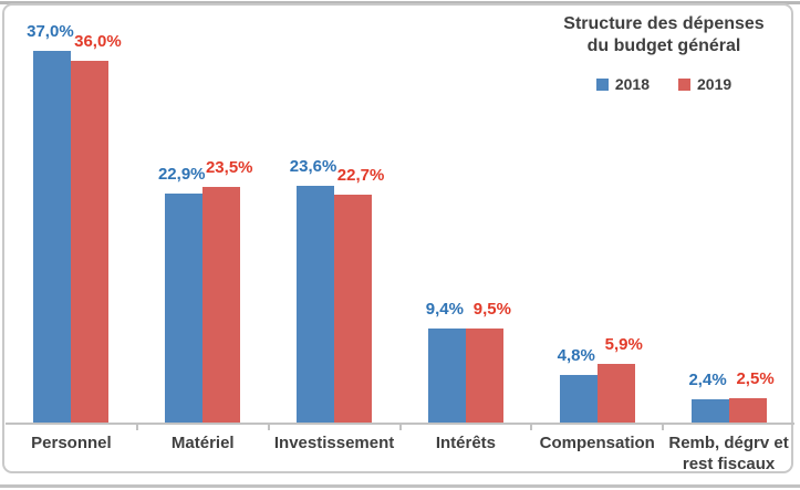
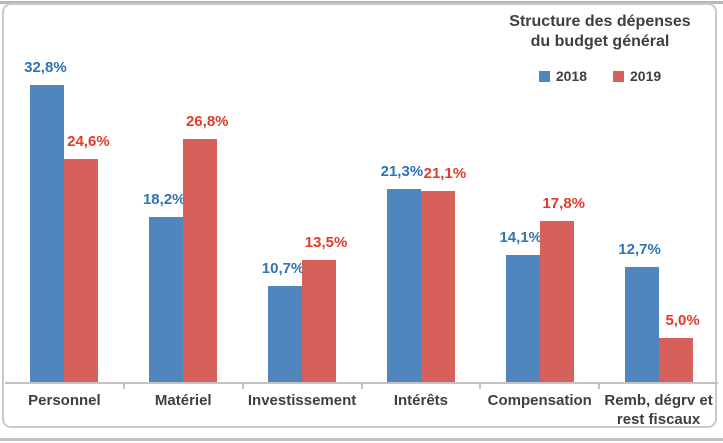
2018/Personnel: 37,0% -> 32,8%
2019/Personnel: 36,0% -> 24,6%
2018/Matériel: 22,9% -> 18,2%
2019/Matériel: 23,5% -> 26,8%
2018/Investissement: 23,6% -> 10,7%
2019/Investissement: 22,7% -> 13,5%
2018/Intérêts: 9,4% -> 21,3%
2019/Intérêts: 9,5% -> 21,1%
2018/Compensation: 4,8% -> 14,1%
2019/Compensation: 5,9% -> 17,8%
2018/Remb, dégrv et rest fiscaux: 2,4% -> 12,7%
2019/Remb, dégrv et rest fiscaux: 2,5% -> 5,0%
